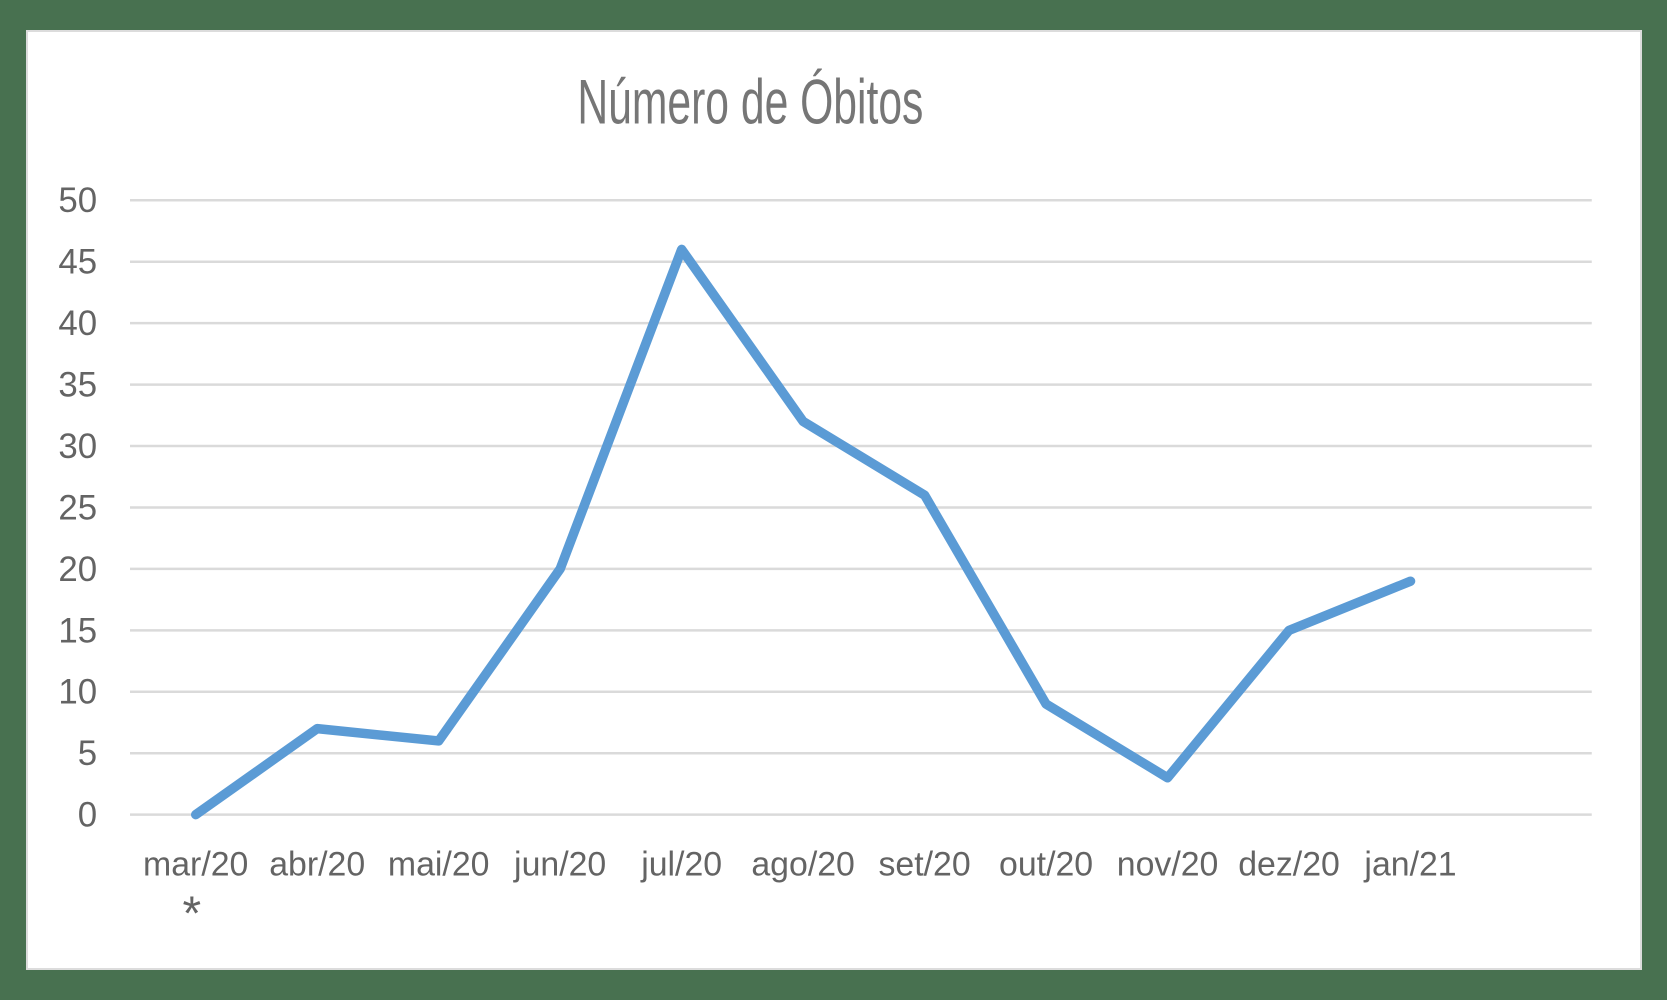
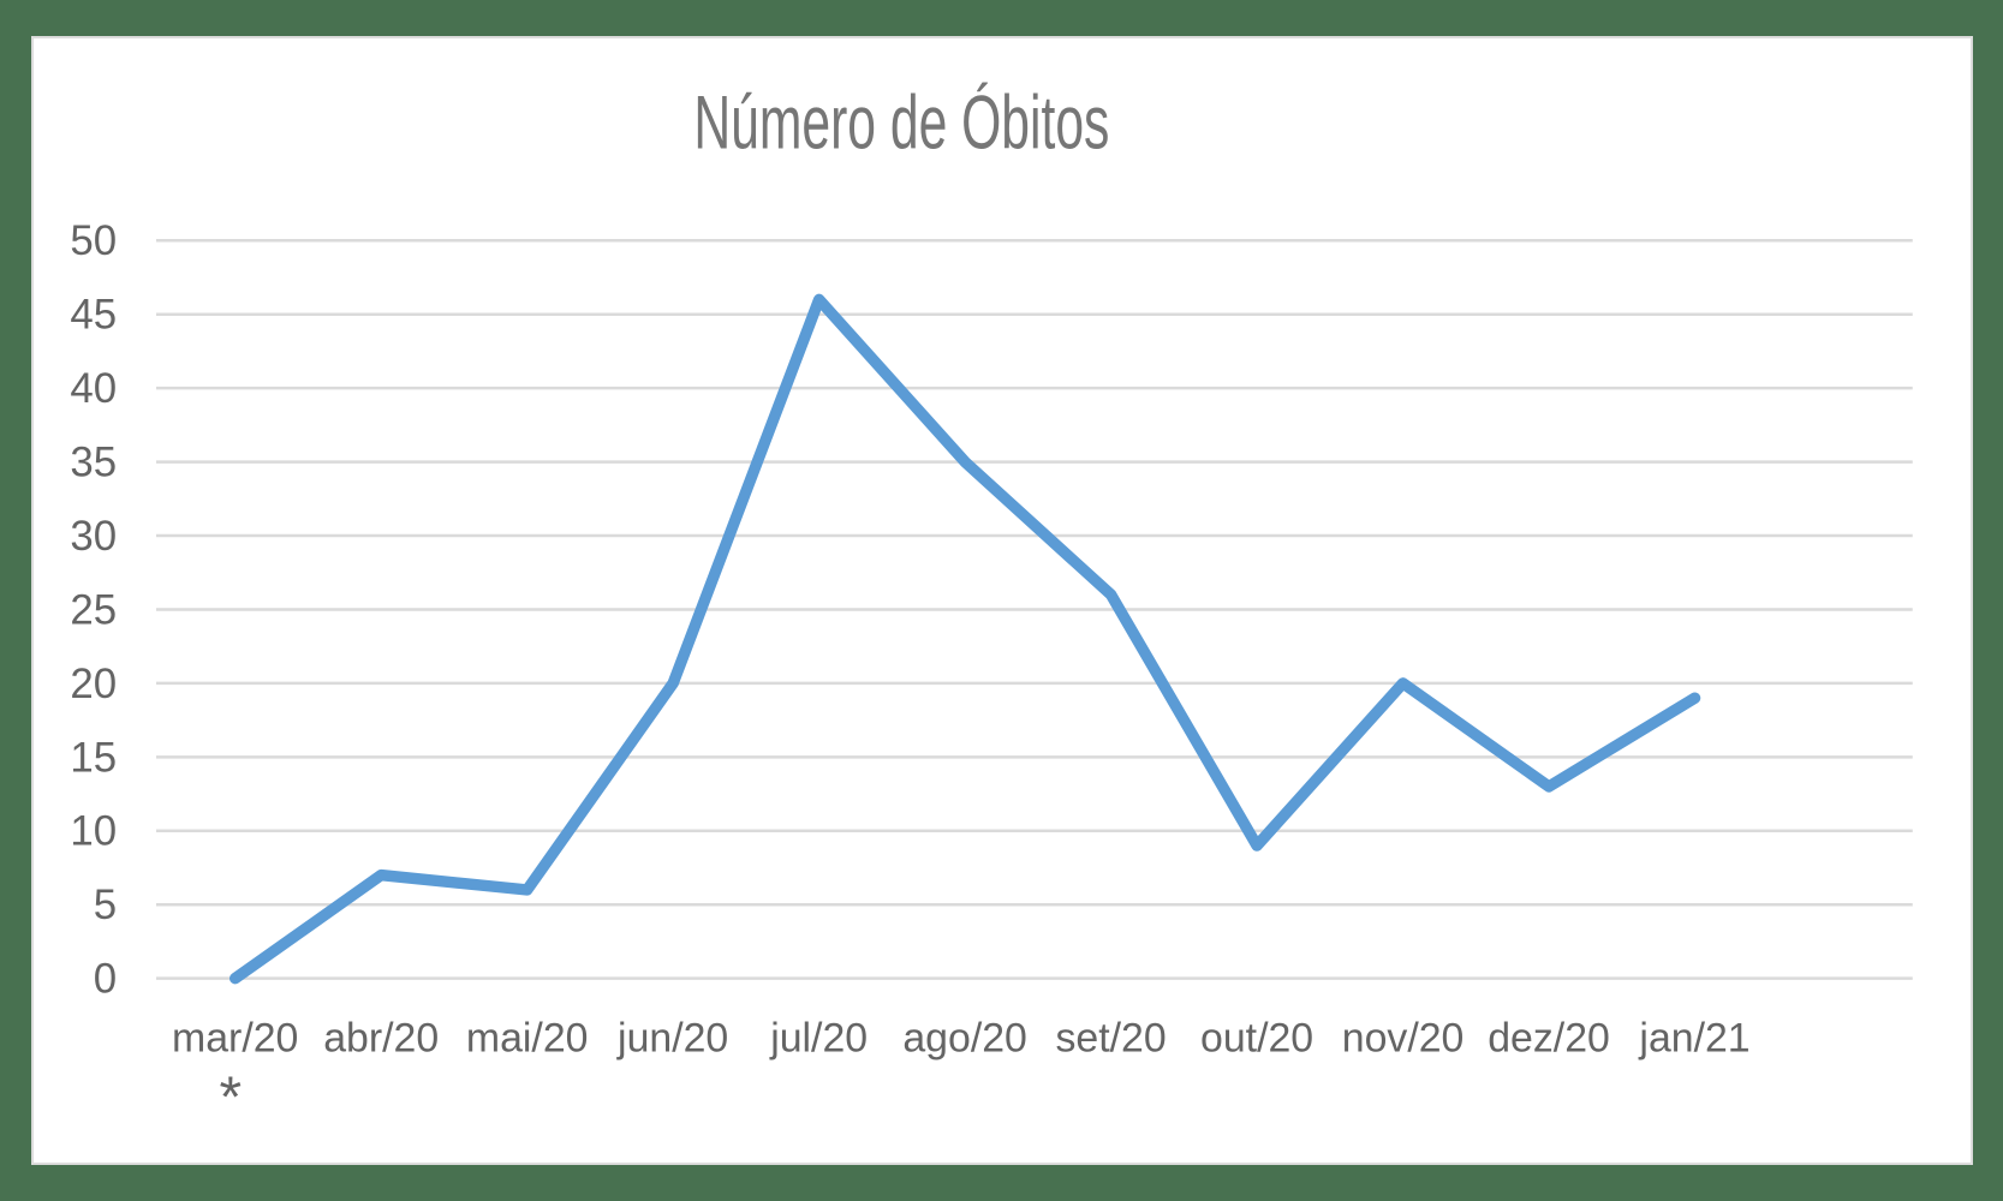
ago/20: 32 -> 35
nov/20: 3 -> 20
dez/20: 15 -> 13
